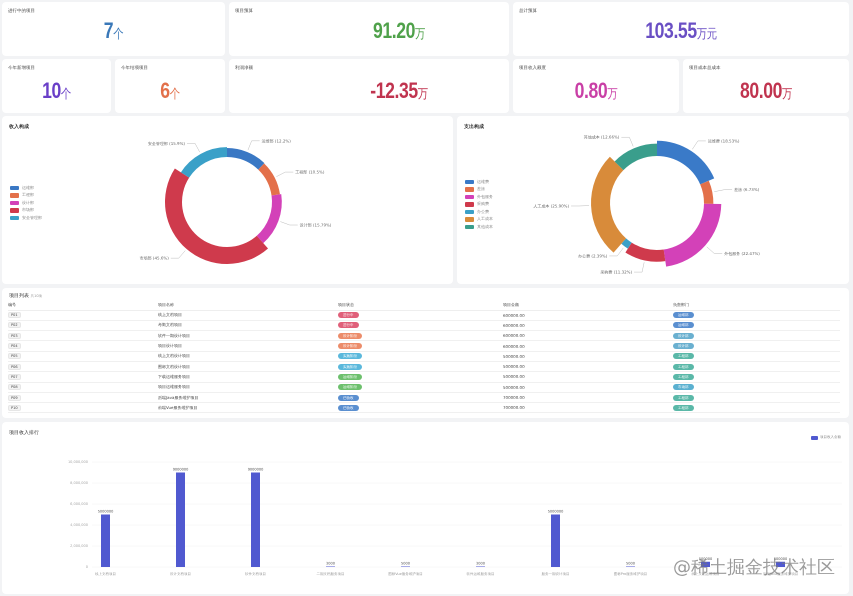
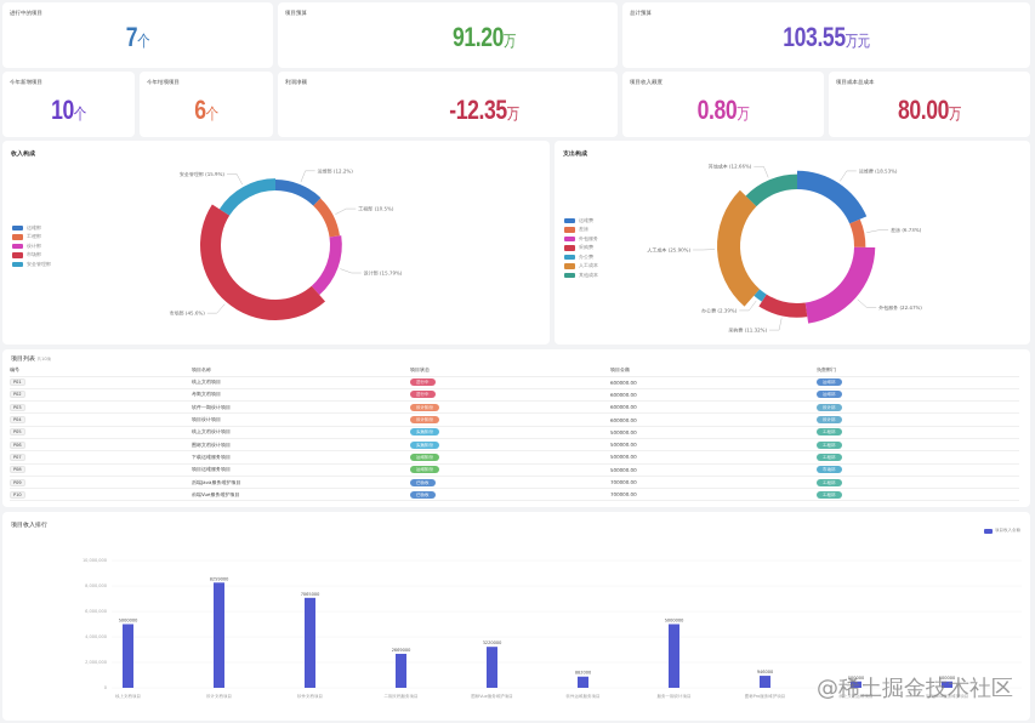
设计文档项目: 9000000 -> 8259000
软件文档项目: 9000000 -> 7065000
二期文档服务项目: 3000 -> 2669000
图标Vue服务维护项目: 5000 -> 3220000
软件运维服务项目: 3000 -> 882000
图标Pro服务维护项目: 5000 -> 946000
